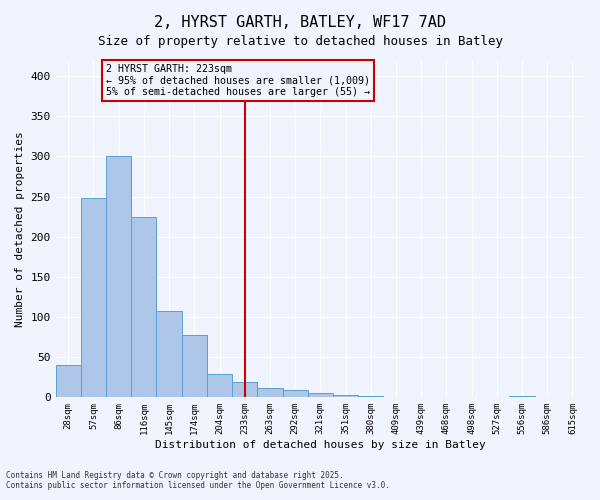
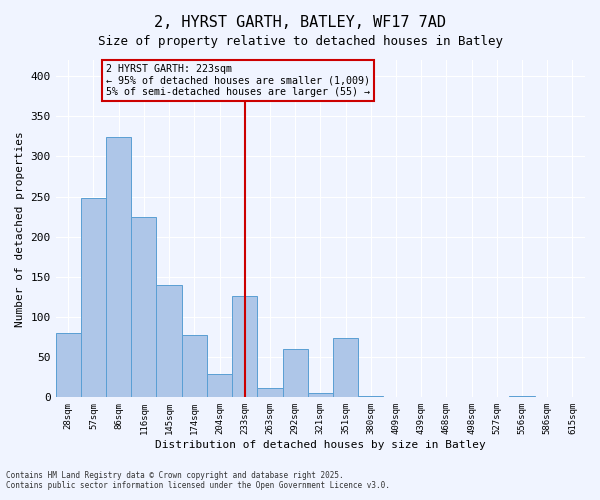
28sqm: 40 -> 80
86sqm: 300 -> 324
145sqm: 107 -> 140
233sqm: 19 -> 126
292sqm: 9 -> 60
351sqm: 3 -> 74
